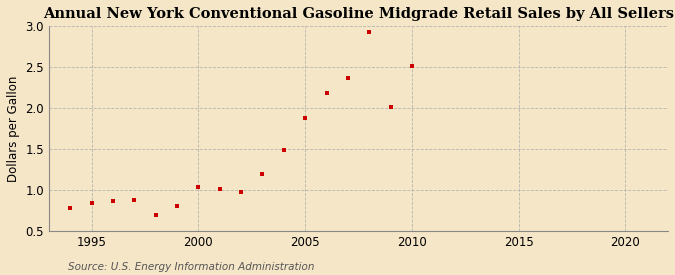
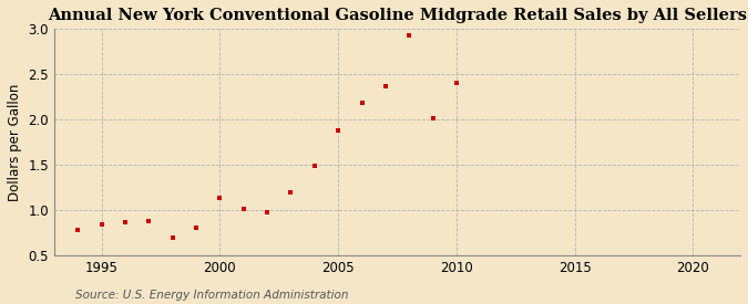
2000: 1.04 -> 1.13
2010: 2.52 -> 2.41
